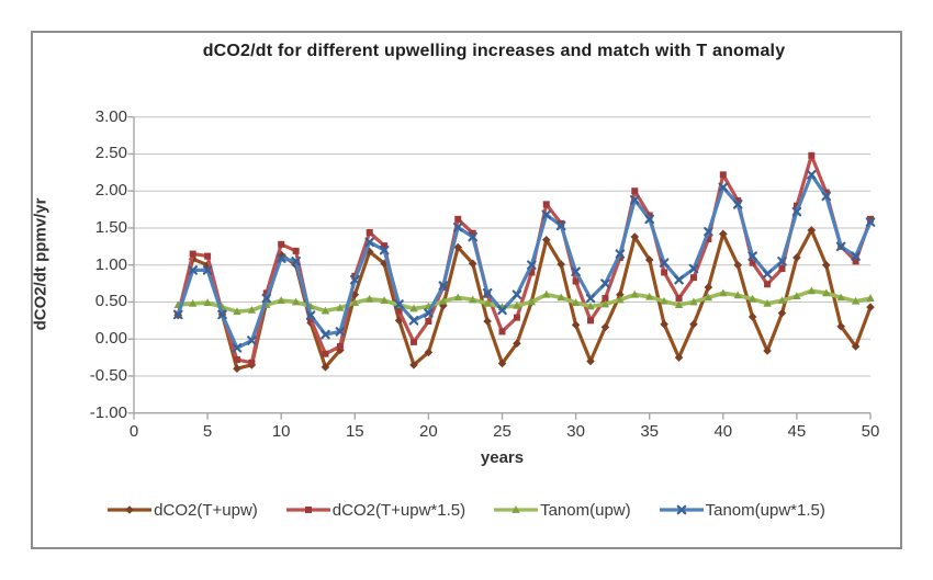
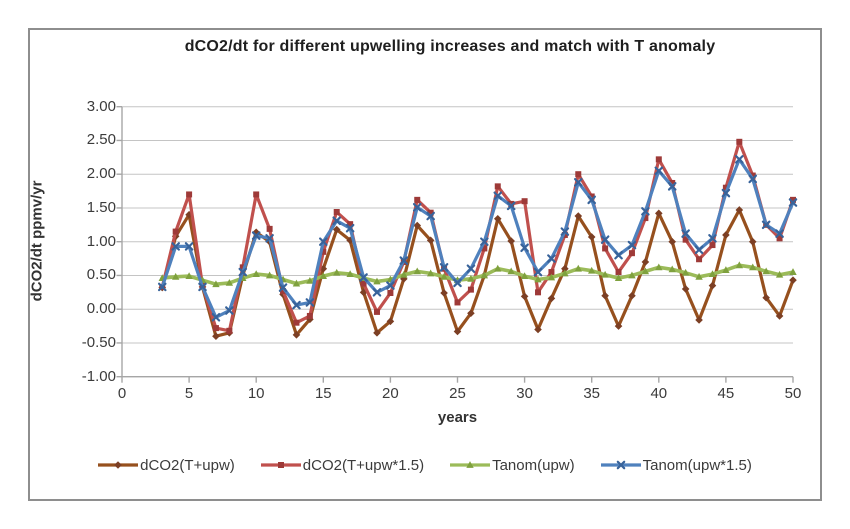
dCO2(T+upw)/5: 1.0 -> 1.4
dCO2(T+upw*1.5)/5: 1.1 -> 1.7
dCO2(T+upw*1.5)/10: 1.3 -> 1.7
Tanom(upw*1.5)/15: 0.8 -> 1.0
dCO2(T+upw*1.5)/30: 0.8 -> 1.6
